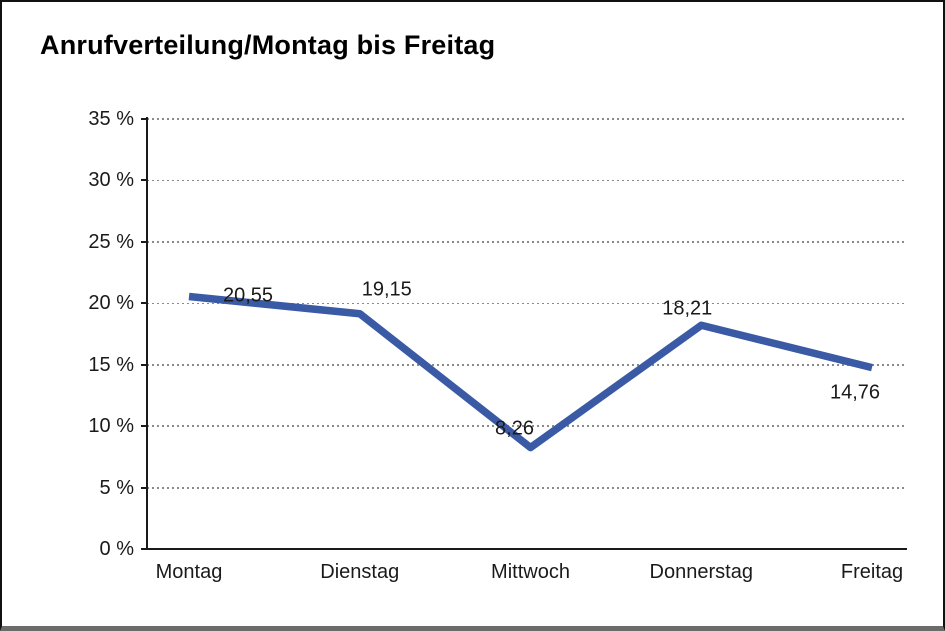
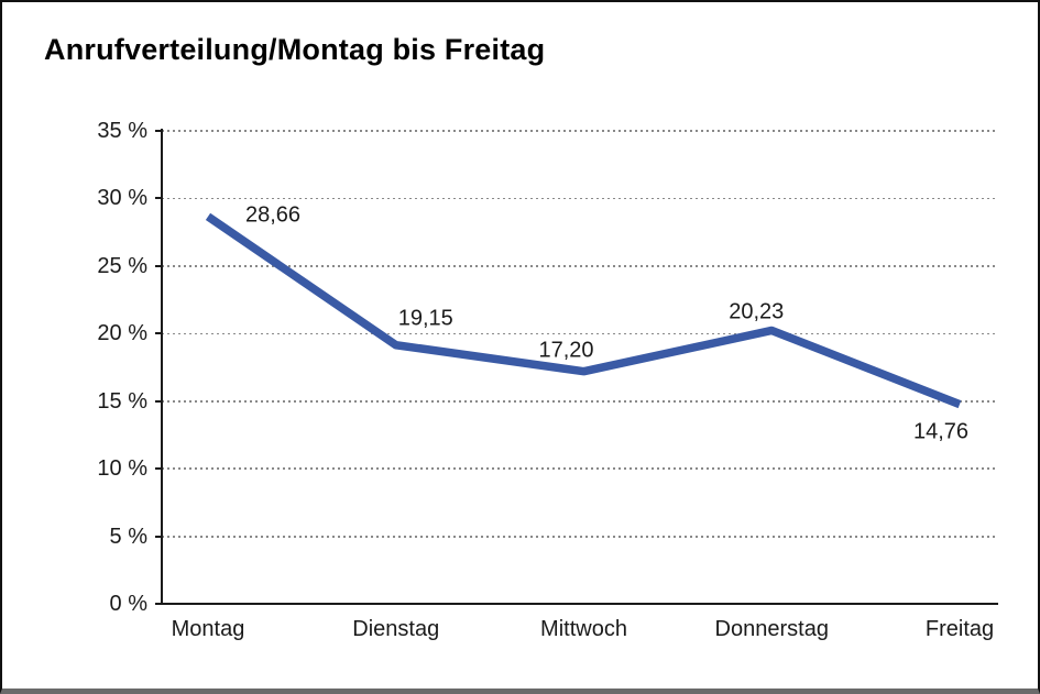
Montag: 20,55 -> 28,66
Mittwoch: 8,26 -> 17,20
Donnerstag: 18,21 -> 20,23
